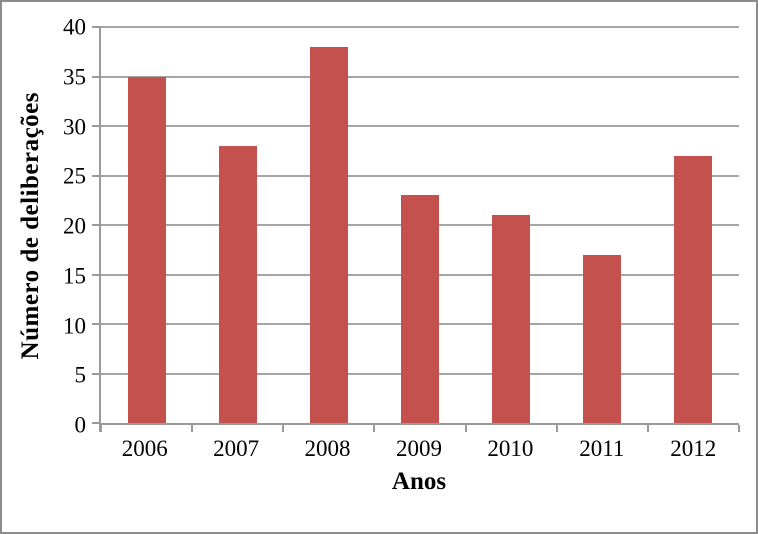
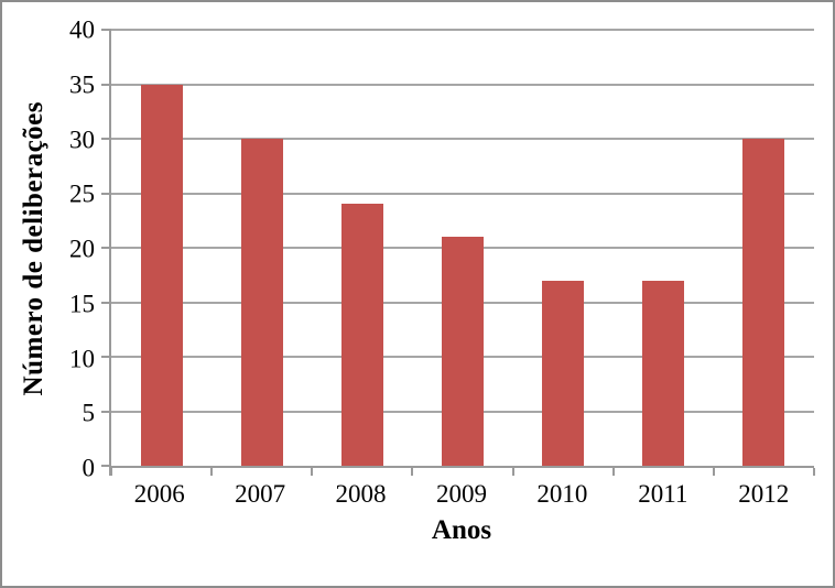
2007: 28 -> 30
2008: 38 -> 24
2009: 23 -> 21
2010: 21 -> 17
2012: 27 -> 30
